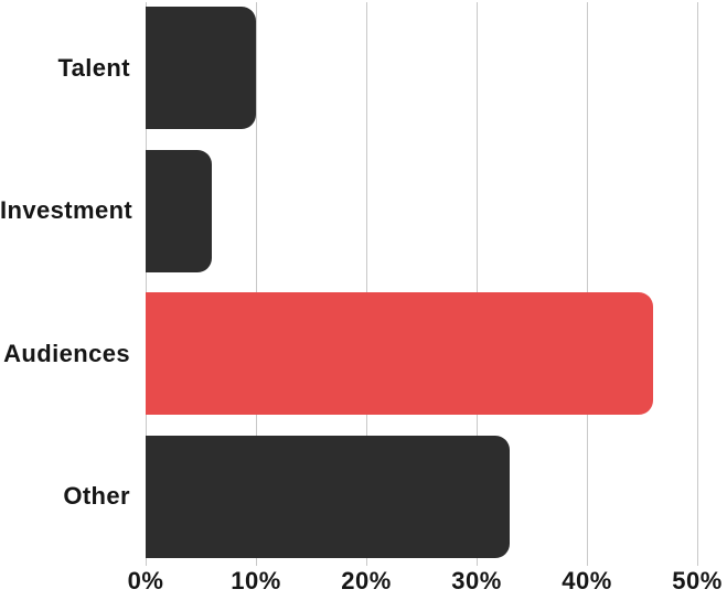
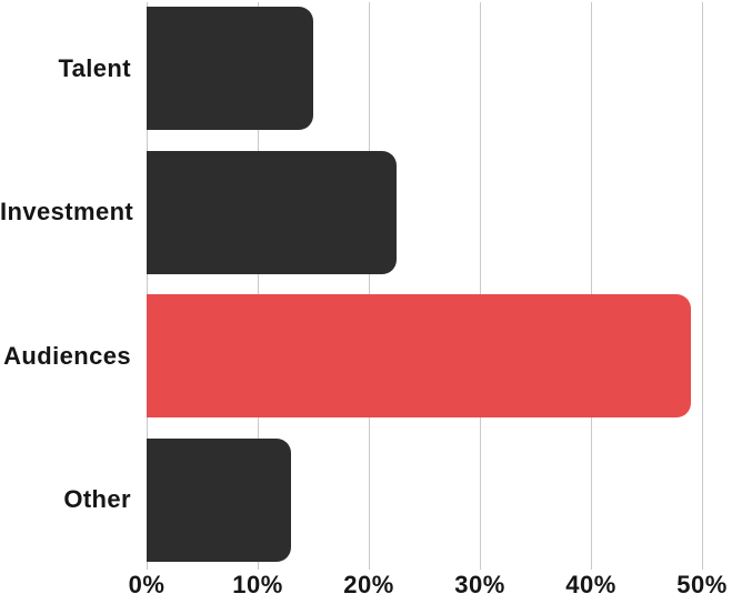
Talent: 10% -> 15%
Investment: 6% -> 22%
Audiences: 46% -> 49%
Other: 33% -> 13%
